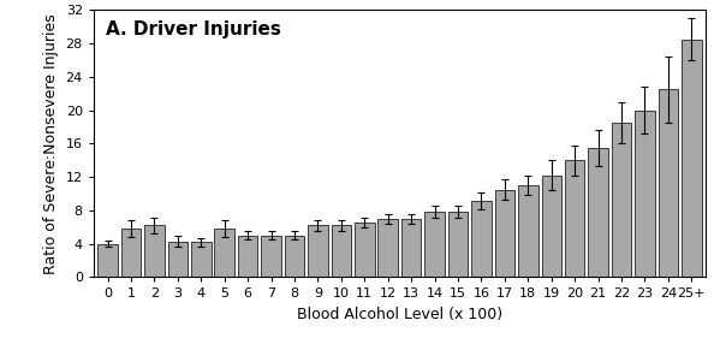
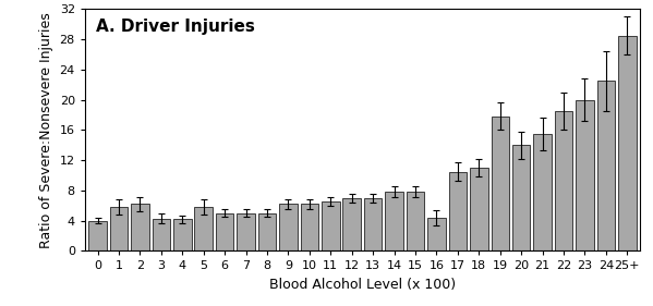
16: 9.2 -> 4.4
19: 12.2 -> 17.8
